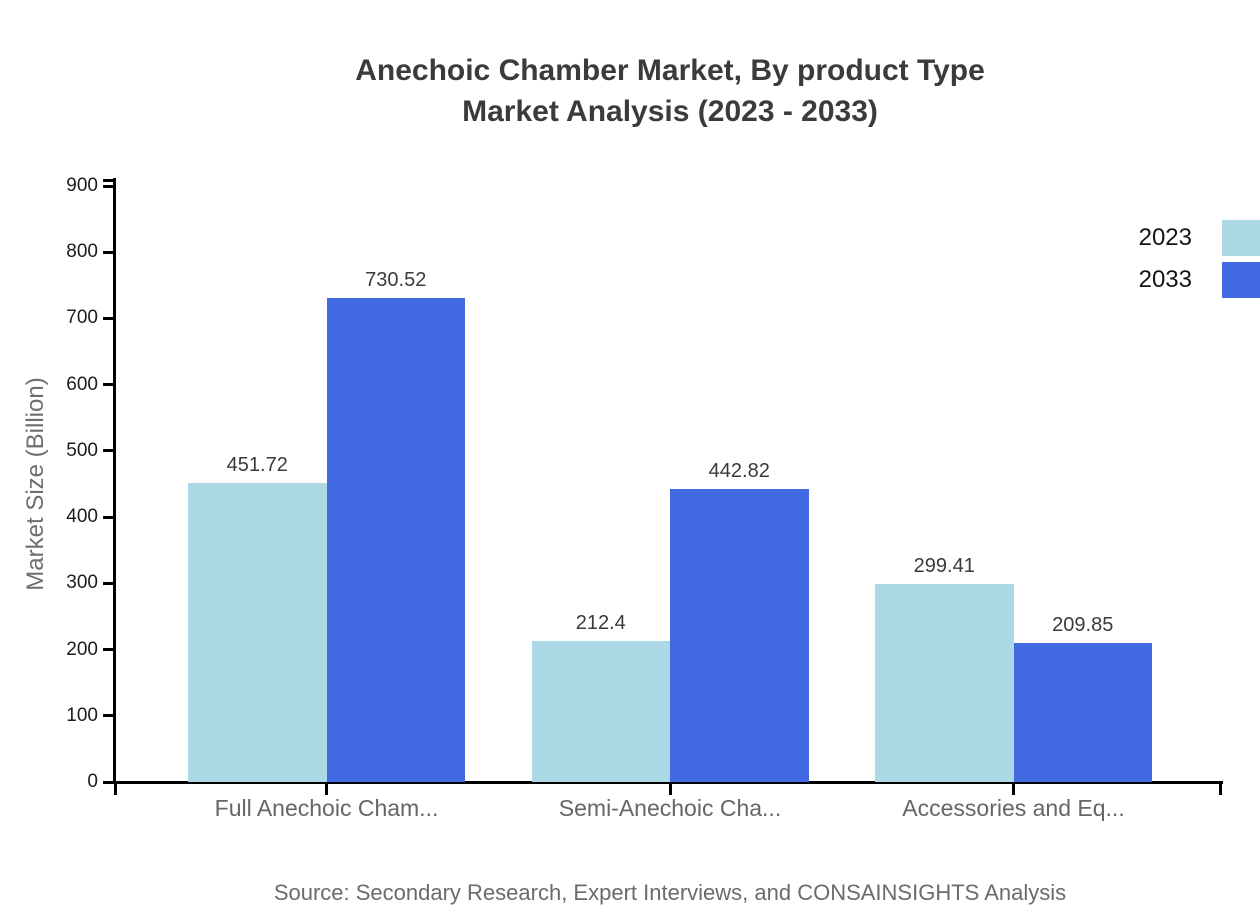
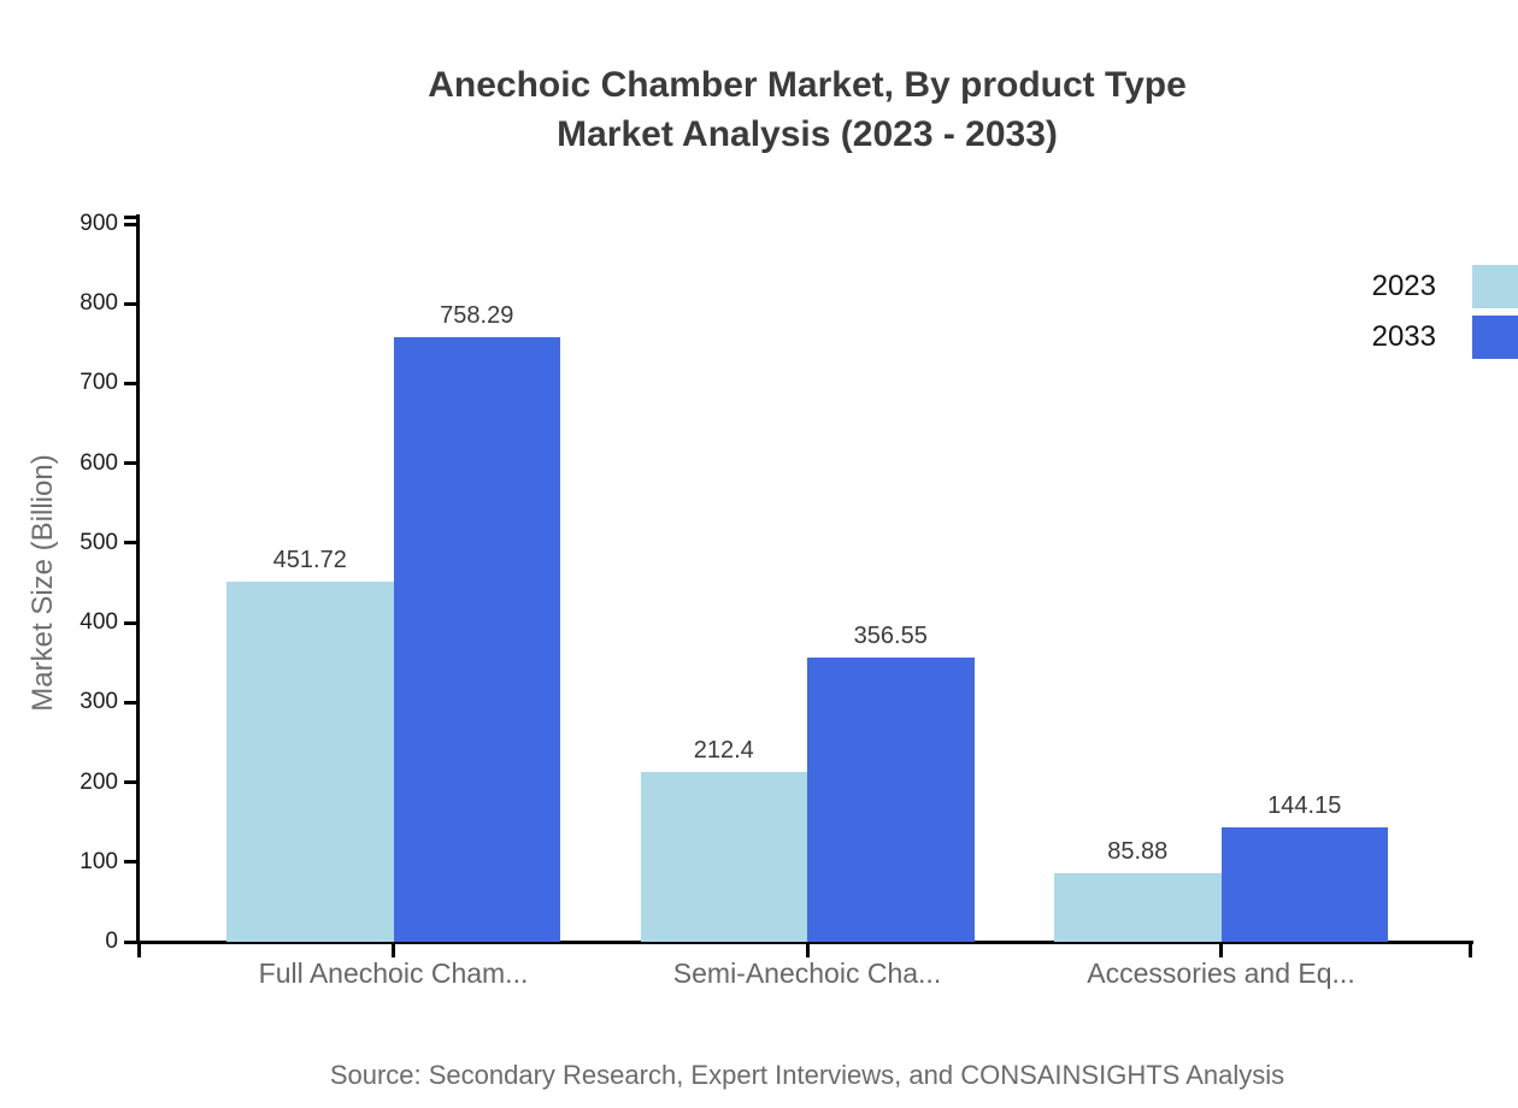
2033/Full Anechoic Cham...: 730.52 -> 758.29
2033/Semi-Anechoic Cha...: 442.82 -> 356.55
2023/Accessories and Eq...: 299.41 -> 85.88
2033/Accessories and Eq...: 209.85 -> 144.15
